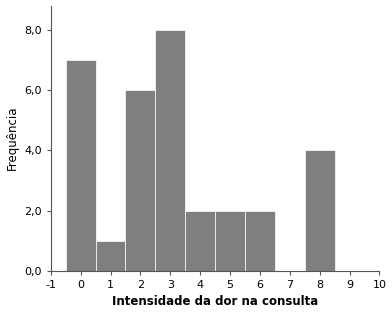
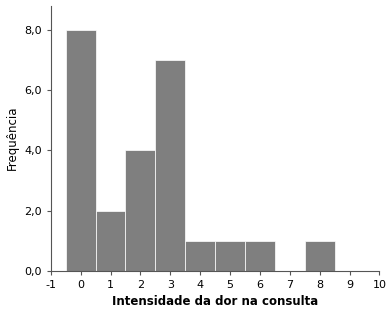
0: 7 -> 8
1: 1 -> 2
2: 6 -> 4
3: 8 -> 7
4: 2 -> 1
5: 2 -> 1
6: 2 -> 1
8: 4 -> 1
